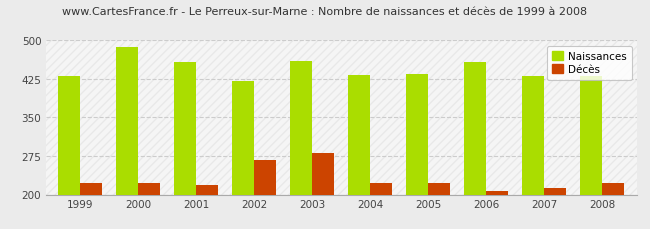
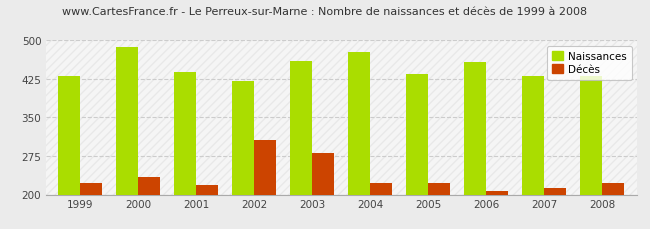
Décès/2000: 223 -> 234
Naissances/2001: 458 -> 438
Décès/2002: 268 -> 306
Naissances/2004: 432 -> 478
